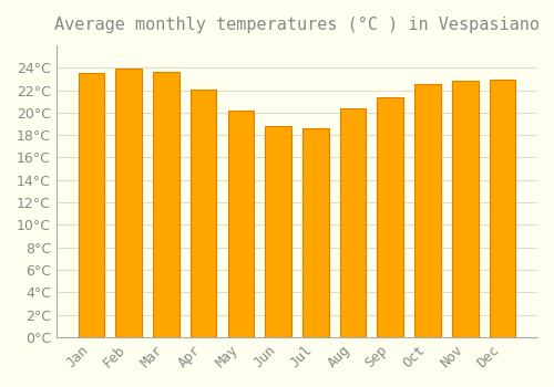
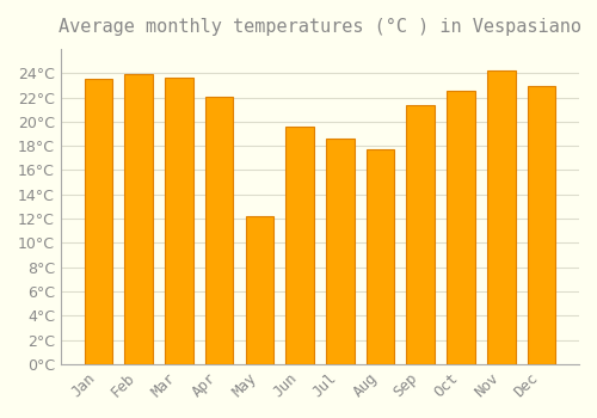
May: 20.2°C -> 12.2°C
Jun: 18.8°C -> 19.6°C
Aug: 20.4°C -> 17.7°C
Nov: 22.8°C -> 24.2°C
